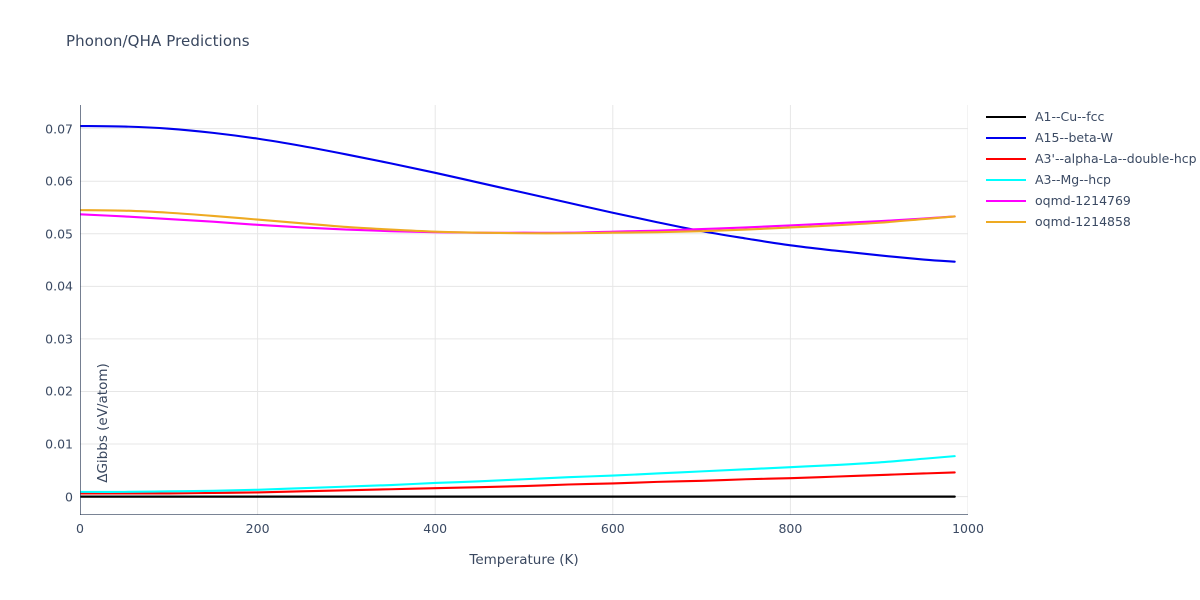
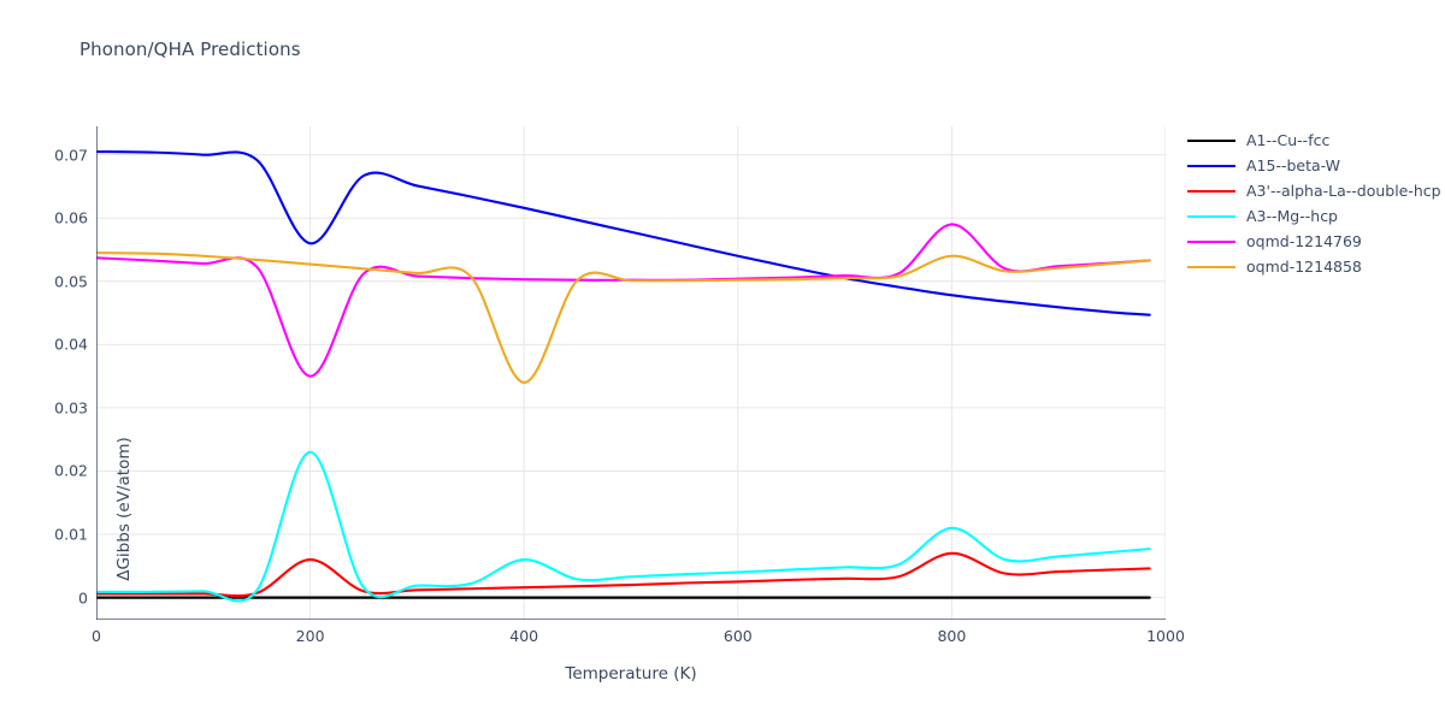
A15--beta-W/200: 0.068 -> 0.056
A3'--alpha-La--double-hcp/200: 0.001 -> 0.006
A3--Mg--hcp/200: 0.001 -> 0.023
oqmd-1214769/200: 0.052 -> 0.035
A3--Mg--hcp/400: 0.003 -> 0.006
oqmd-1214858/400: 0.050 -> 0.034
A3'--alpha-La--double-hcp/800: 0.004 -> 0.007
A3--Mg--hcp/800: 0.006 -> 0.011
oqmd-1214769/800: 0.052 -> 0.059
oqmd-1214858/800: 0.051 -> 0.054
